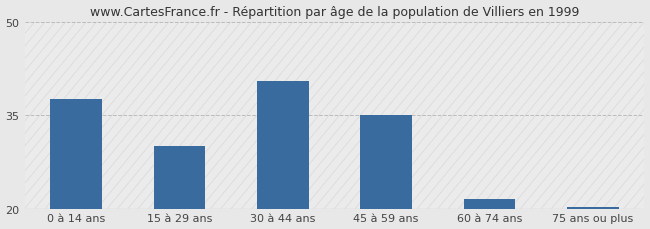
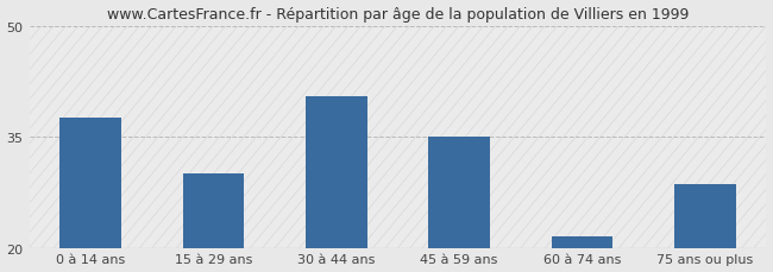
75 ans ou plus: 20.2 -> 28.6
